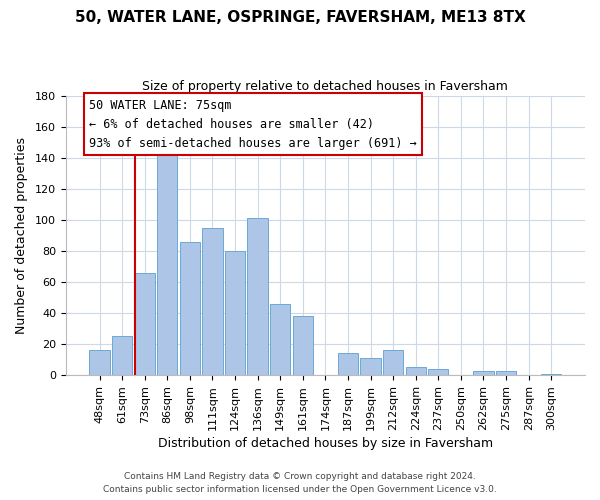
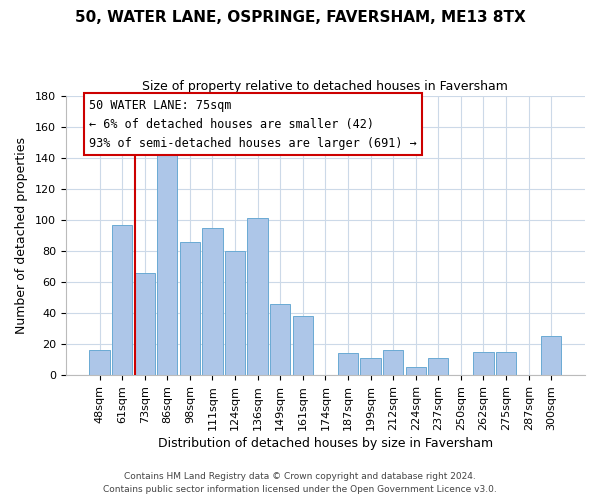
61sqm: 25 -> 97
237sqm: 4 -> 11
262sqm: 3 -> 15
275sqm: 3 -> 15
300sqm: 1 -> 25
